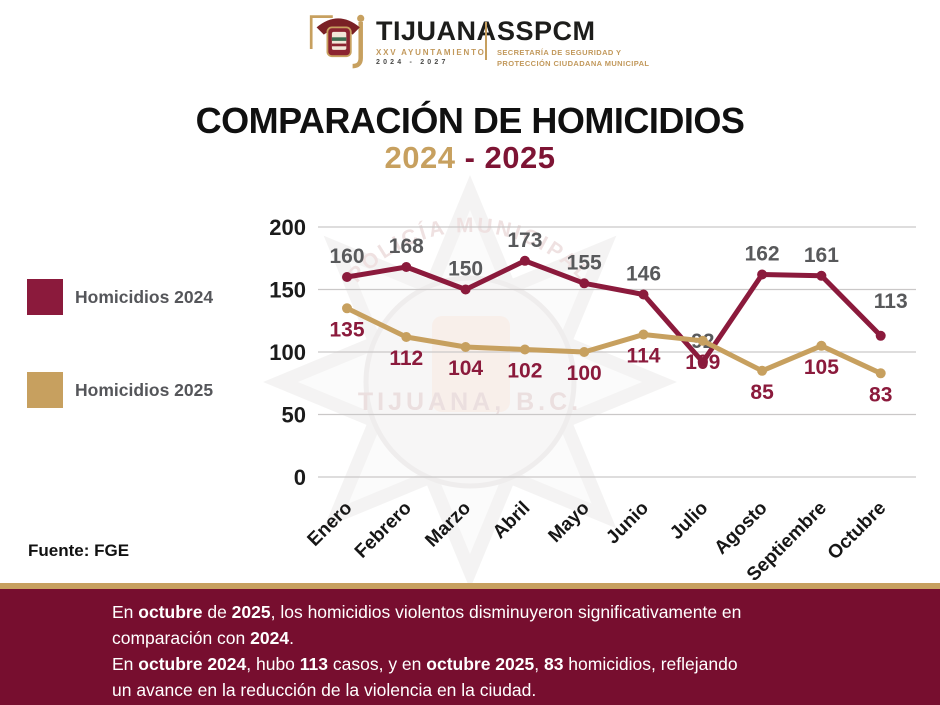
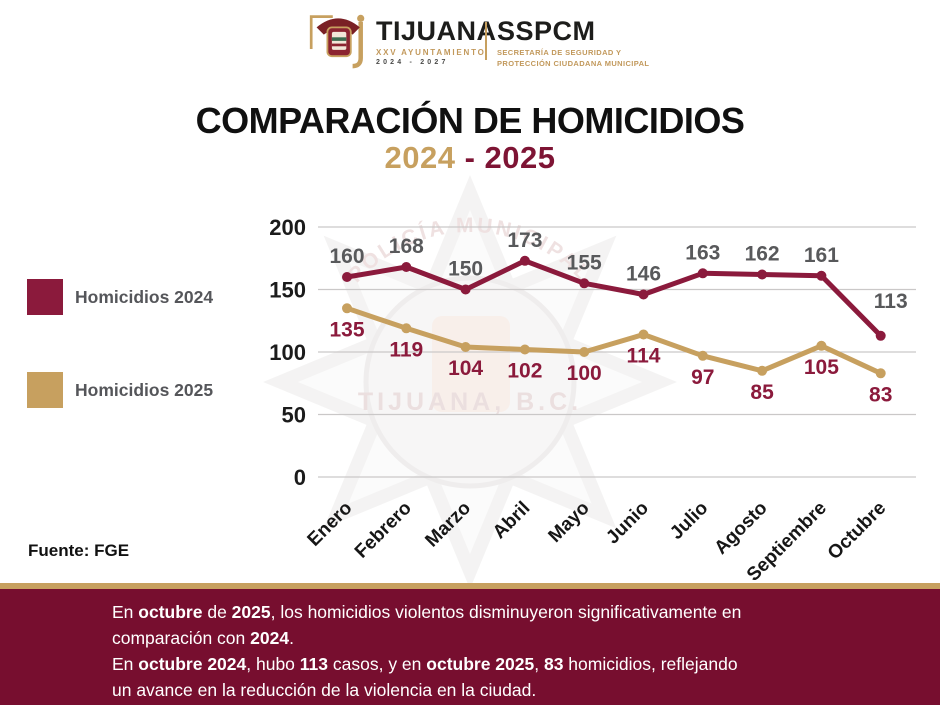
Homicidios 2025/Febrero: 112 -> 119
Homicidios 2024/Julio: 92 -> 163
Homicidios 2025/Julio: 109 -> 97
